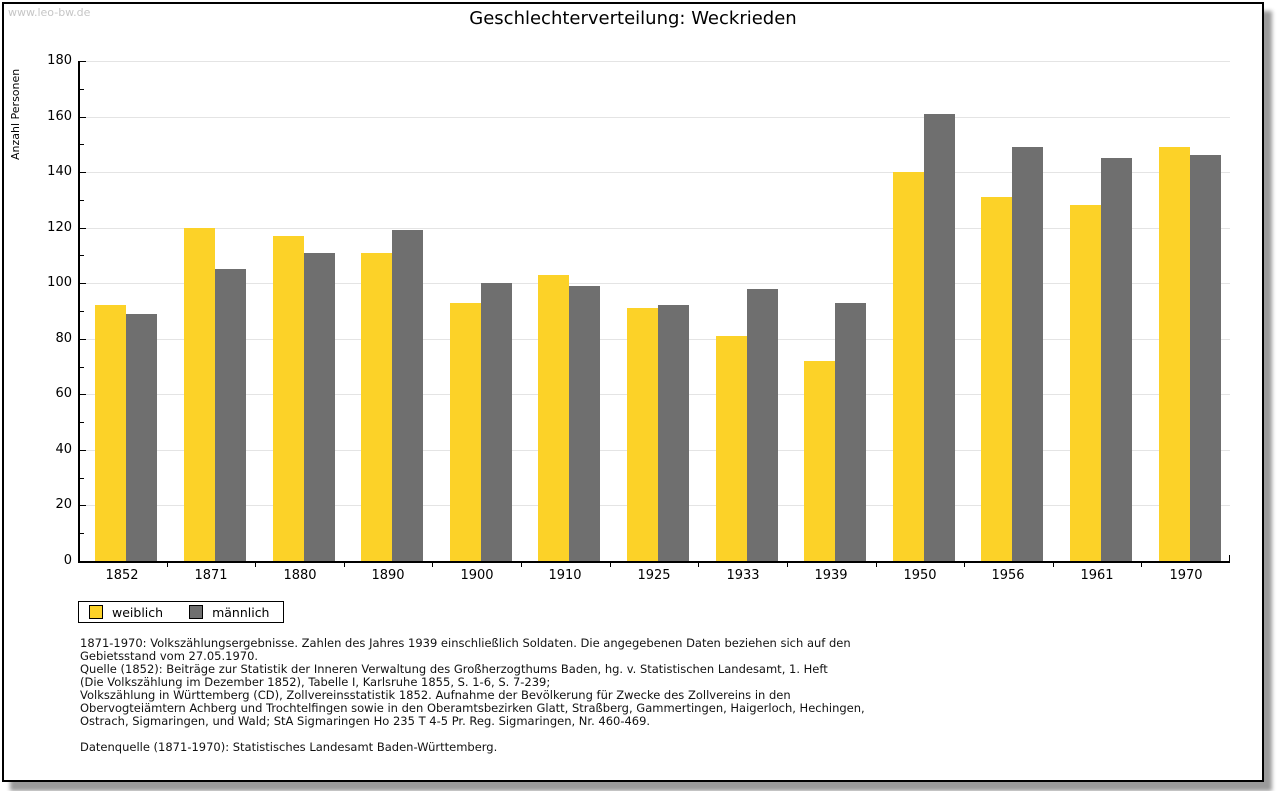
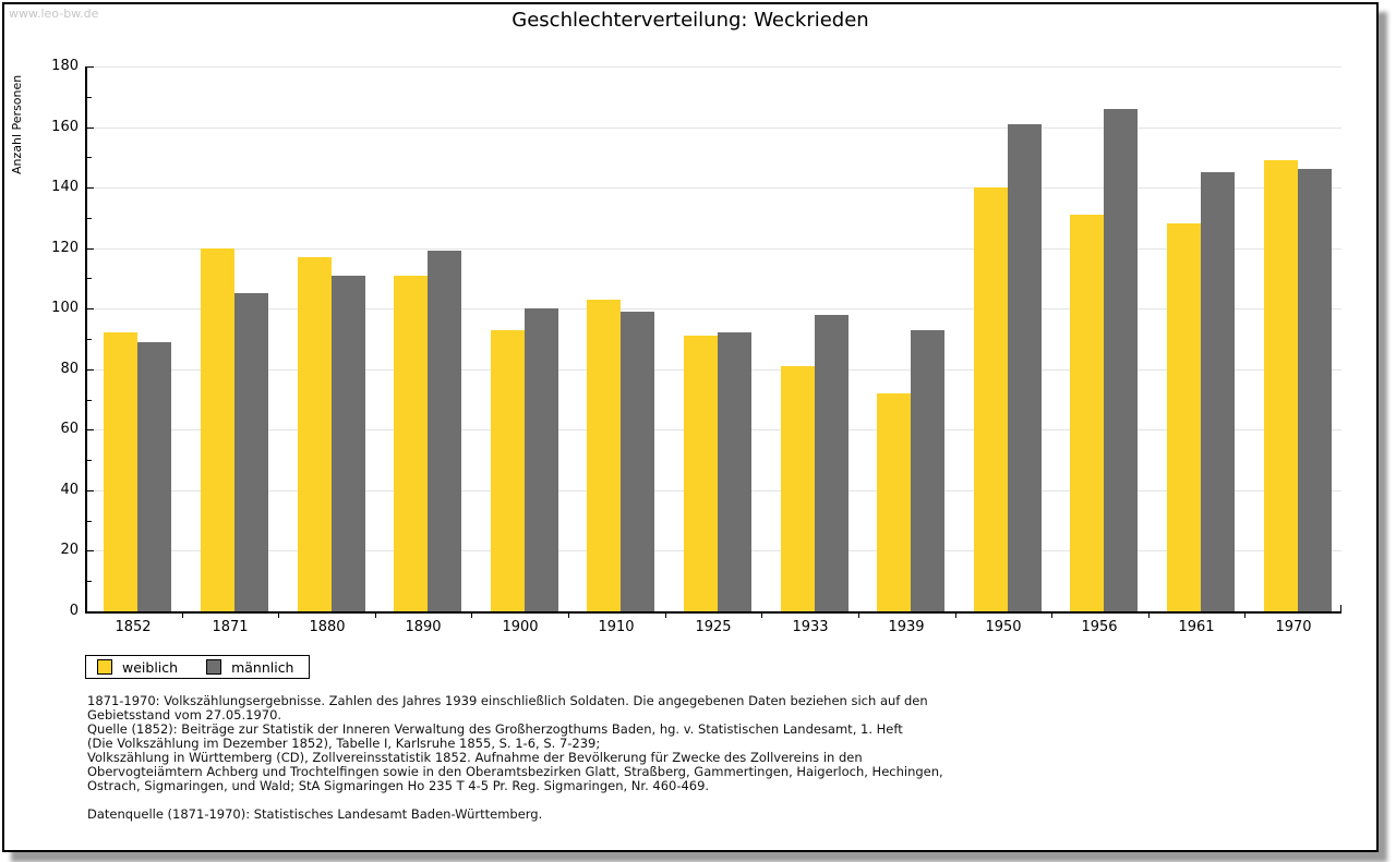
männlich/1956: 149 -> 166
